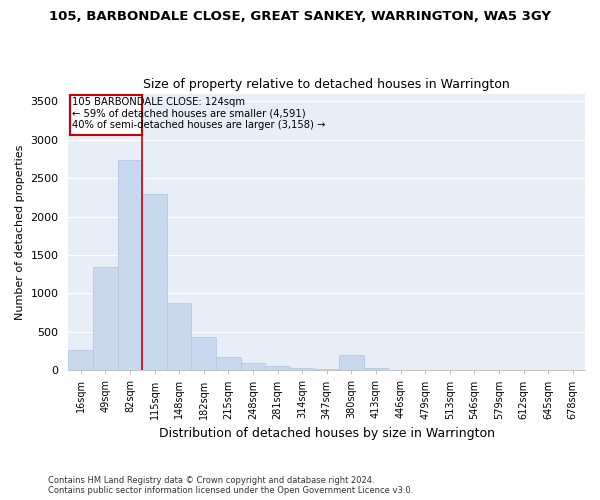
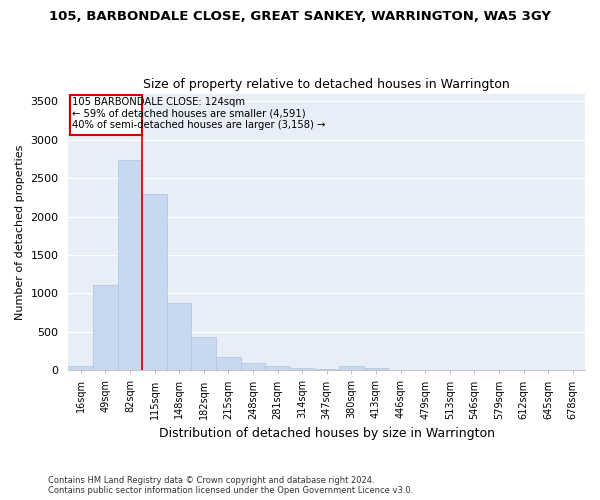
16sqm: 260 -> 60
49sqm: 1340 -> 1110
380sqm: 200 -> 60
